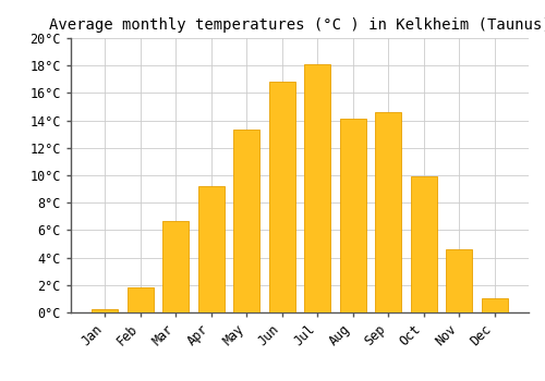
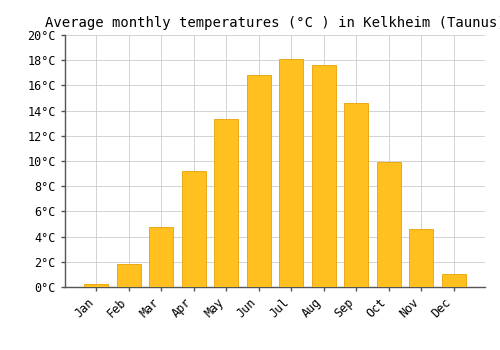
Mar: 6.7°C -> 4.8°C
Aug: 14.1°C -> 17.6°C
